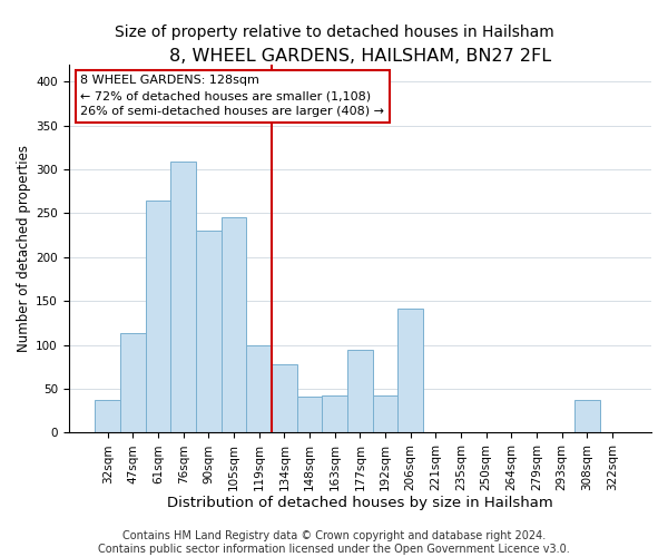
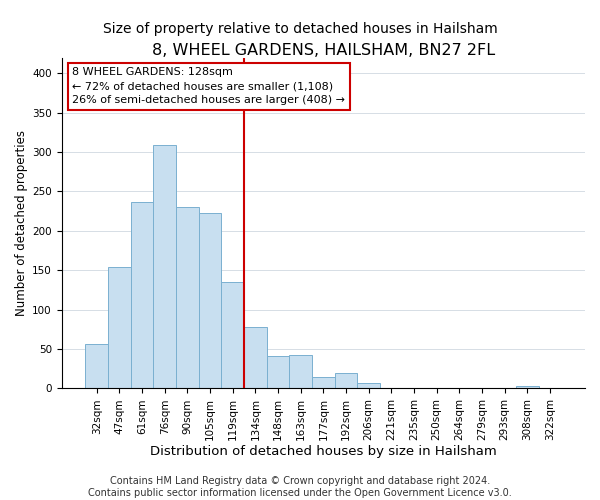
32sqm: 38 -> 57
47sqm: 114 -> 154
61sqm: 264 -> 237
105sqm: 246 -> 223
119sqm: 100 -> 135
177sqm: 94 -> 14
192sqm: 42 -> 20
206sqm: 142 -> 7
308sqm: 38 -> 3
